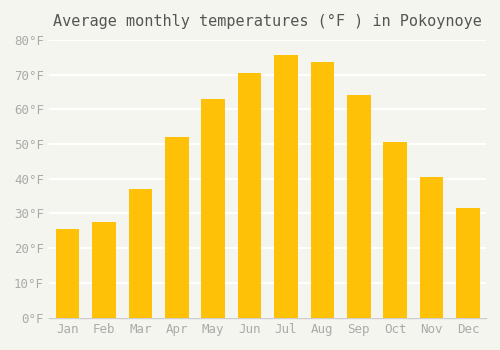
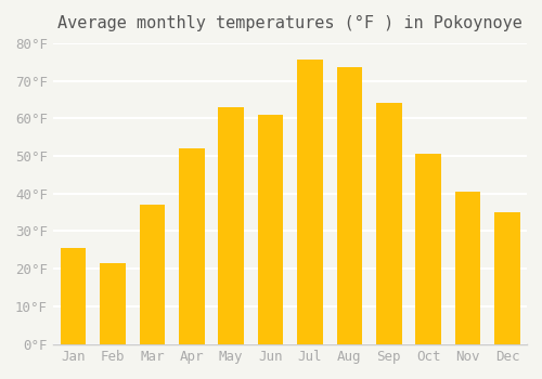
Feb: 27.5°F -> 21.5°F
Jun: 70.5°F -> 61.0°F
Dec: 31.5°F -> 35.0°F
